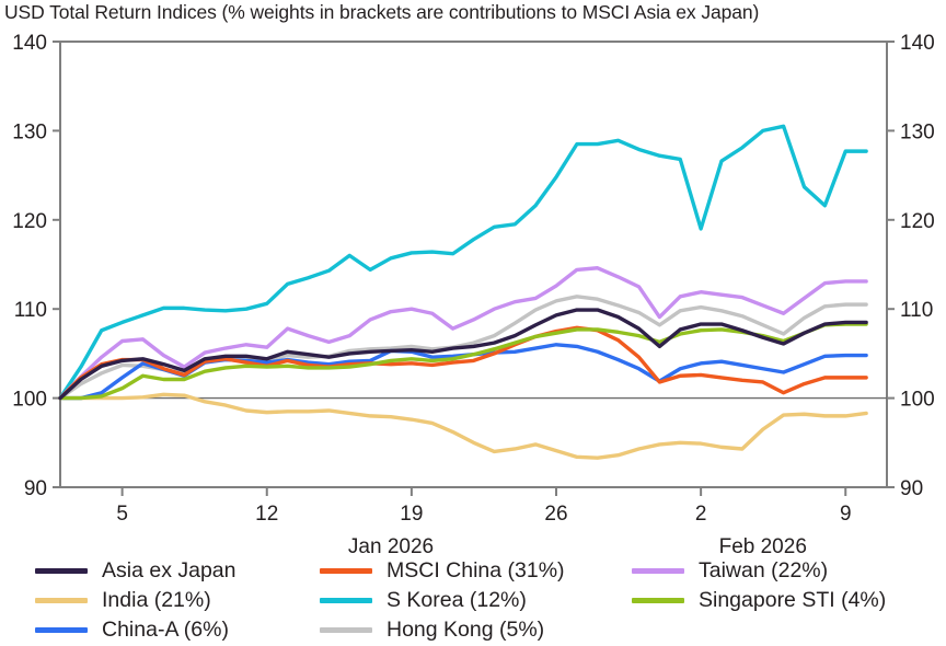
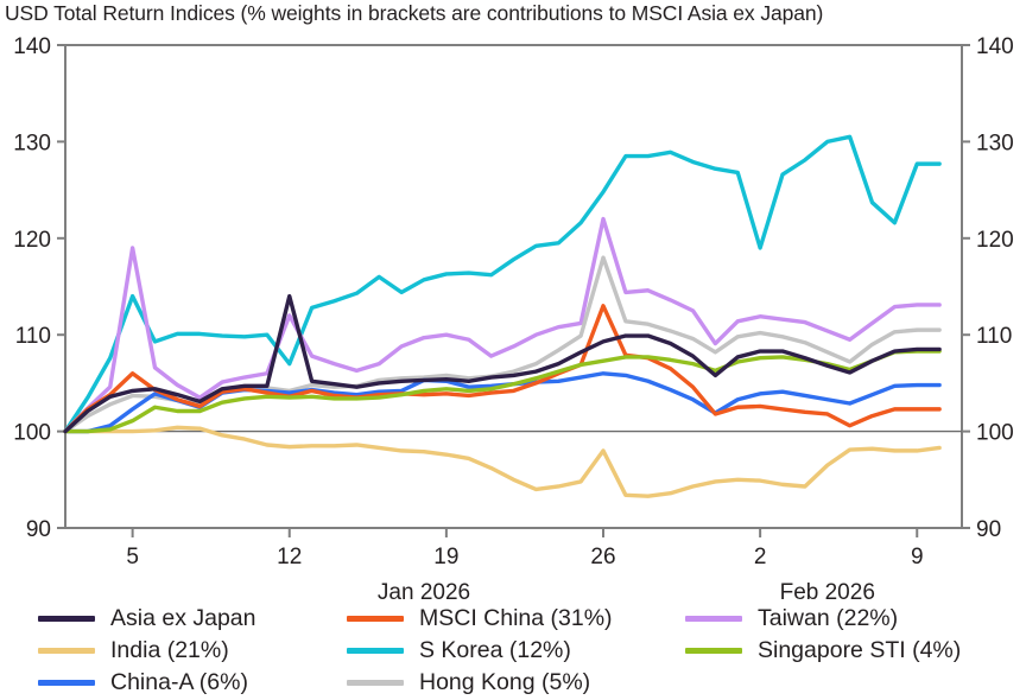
MSCI China (31%)/5: 104 -> 106
Taiwan (22%)/5: 106 -> 119
S Korea (12%)/5: 108 -> 114
Asia ex Japan/12: 104 -> 114
Taiwan (22%)/12: 106 -> 112
S Korea (12%)/12: 111 -> 107
MSCI China (31%)/26: 108 -> 113
Taiwan (22%)/26: 113 -> 122
India (21%)/26: 94 -> 98
Hong Kong (5%)/26: 111 -> 118
